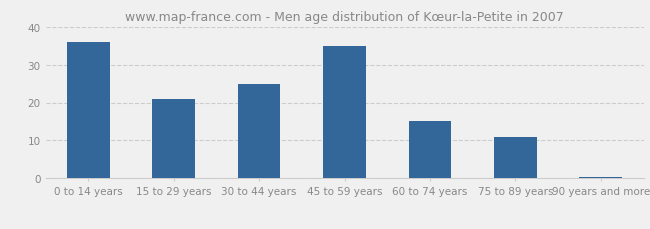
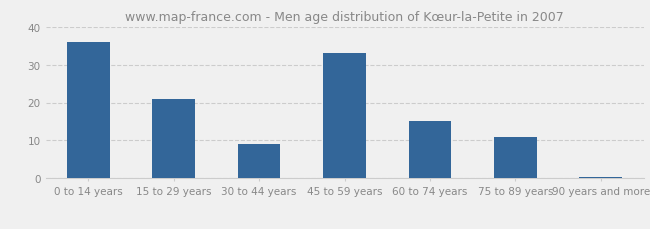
30 to 44 years: 25.0 -> 9.0
45 to 59 years: 35.0 -> 33.0
